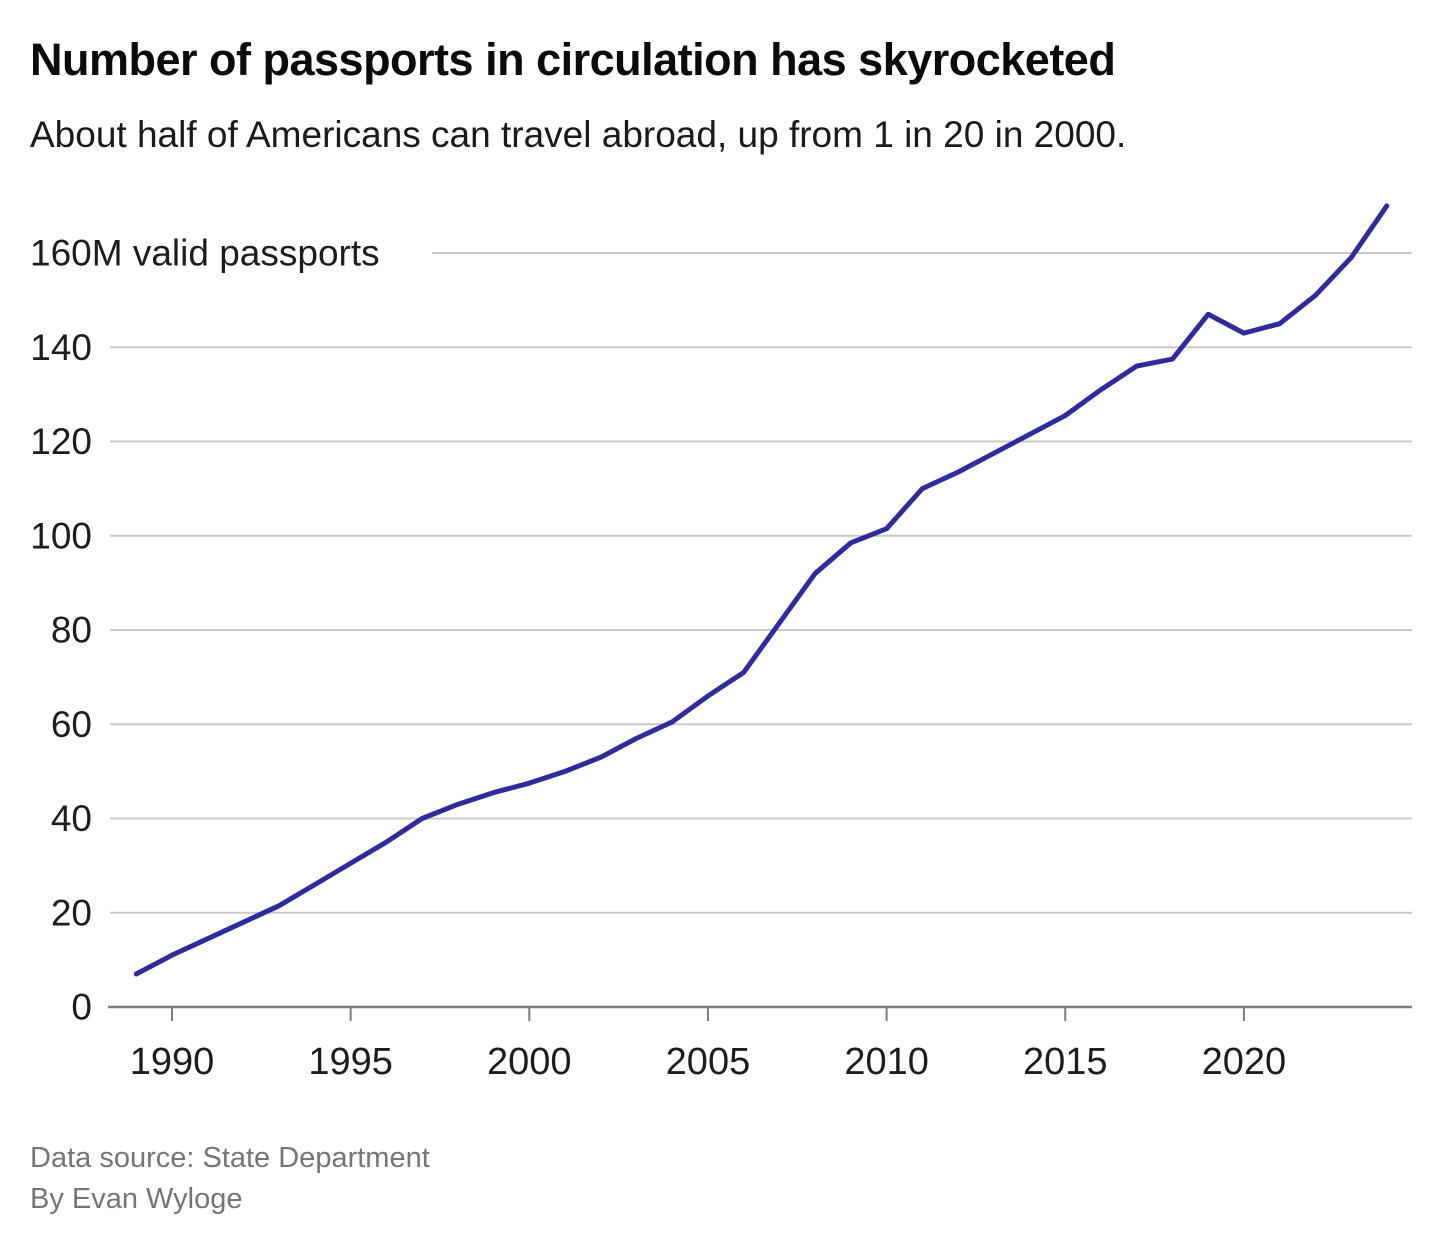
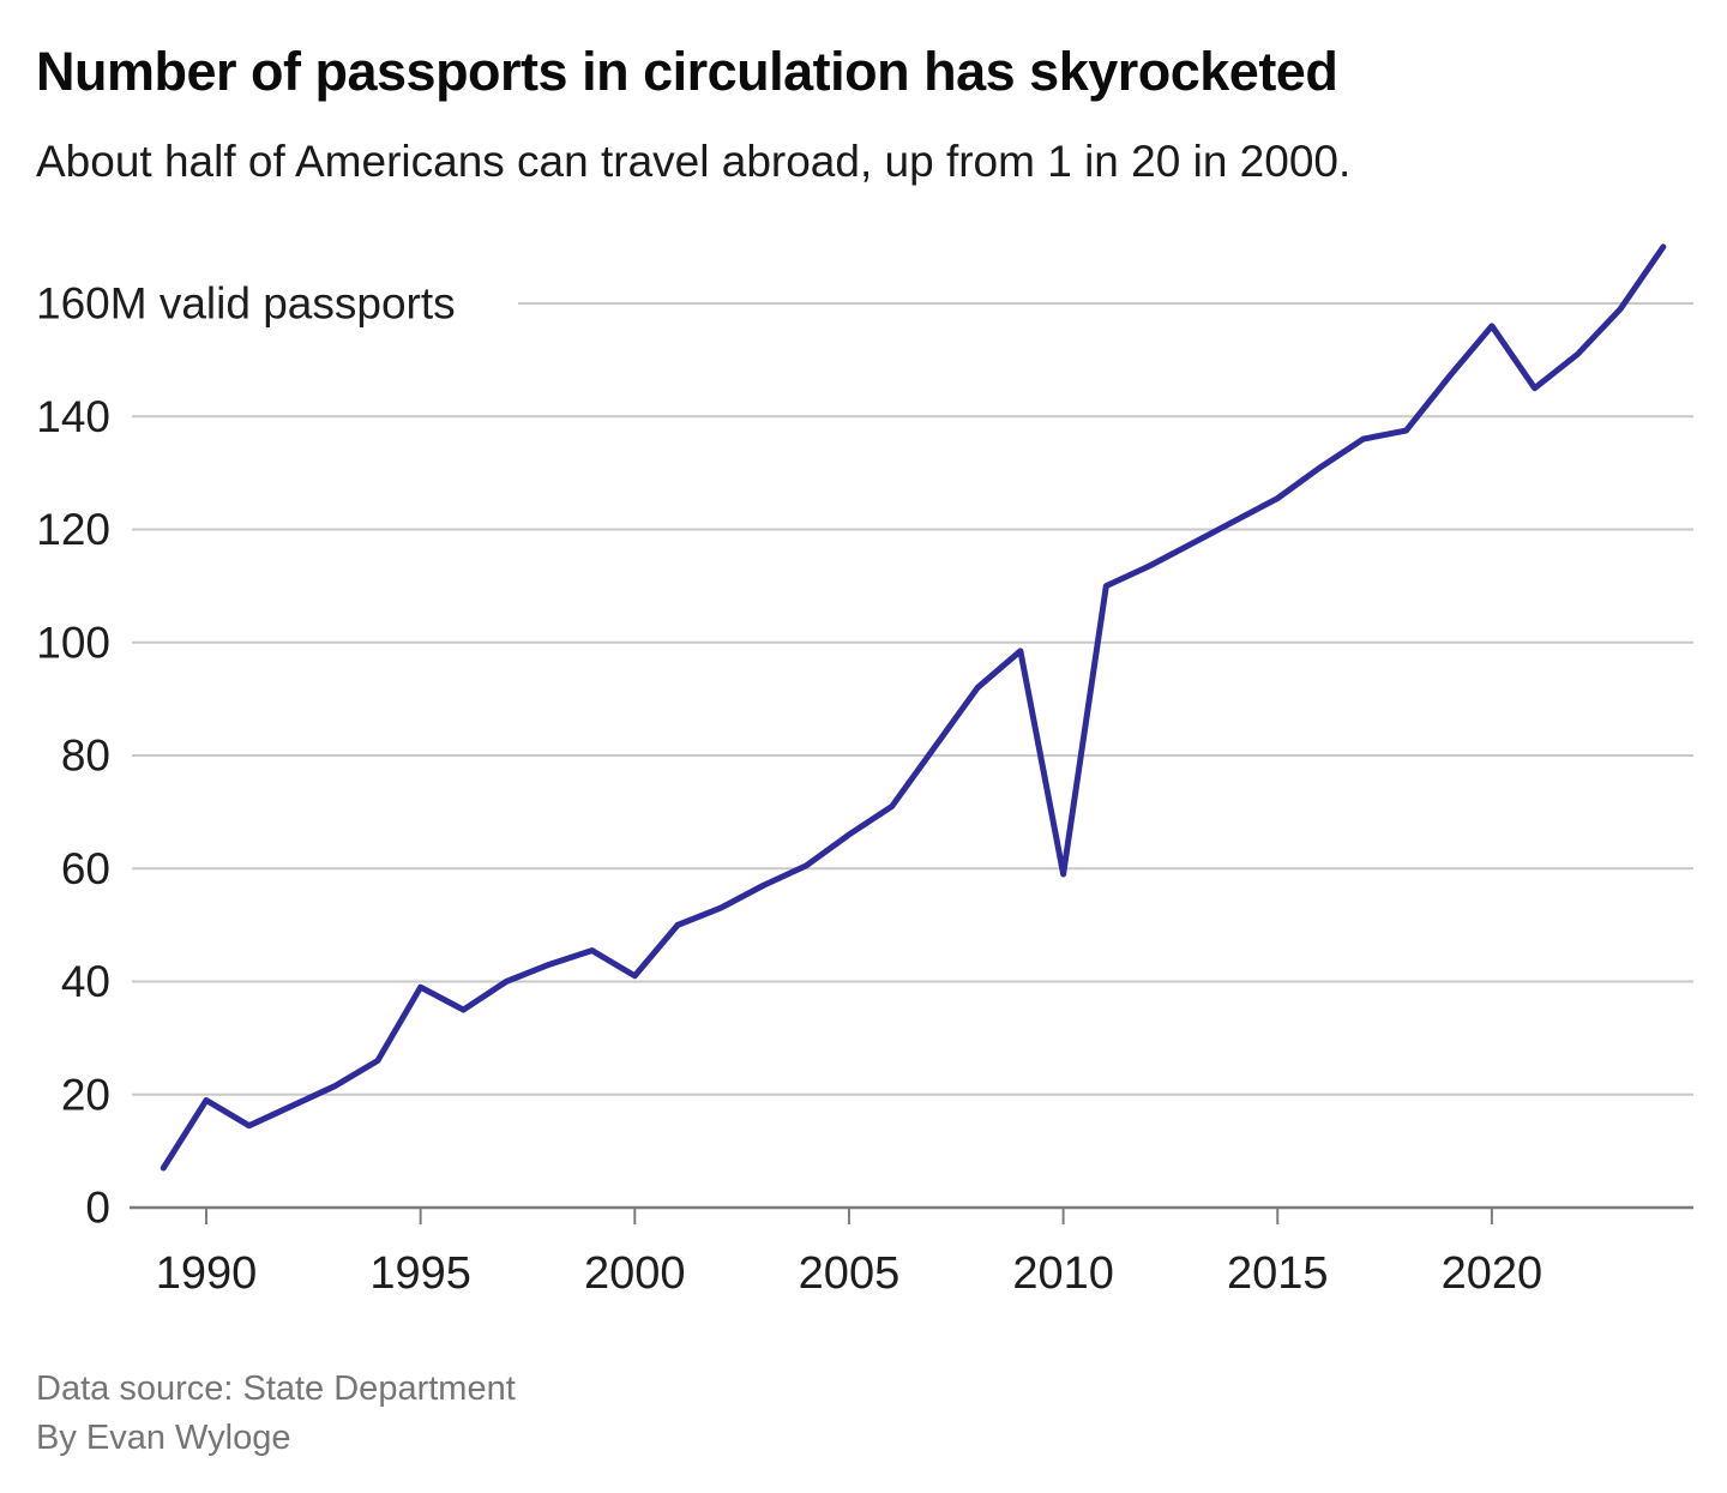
1990: 11 -> 19
1995: 30 -> 39
2000: 48 -> 41
2010: 102 -> 59
2020: 143 -> 156
